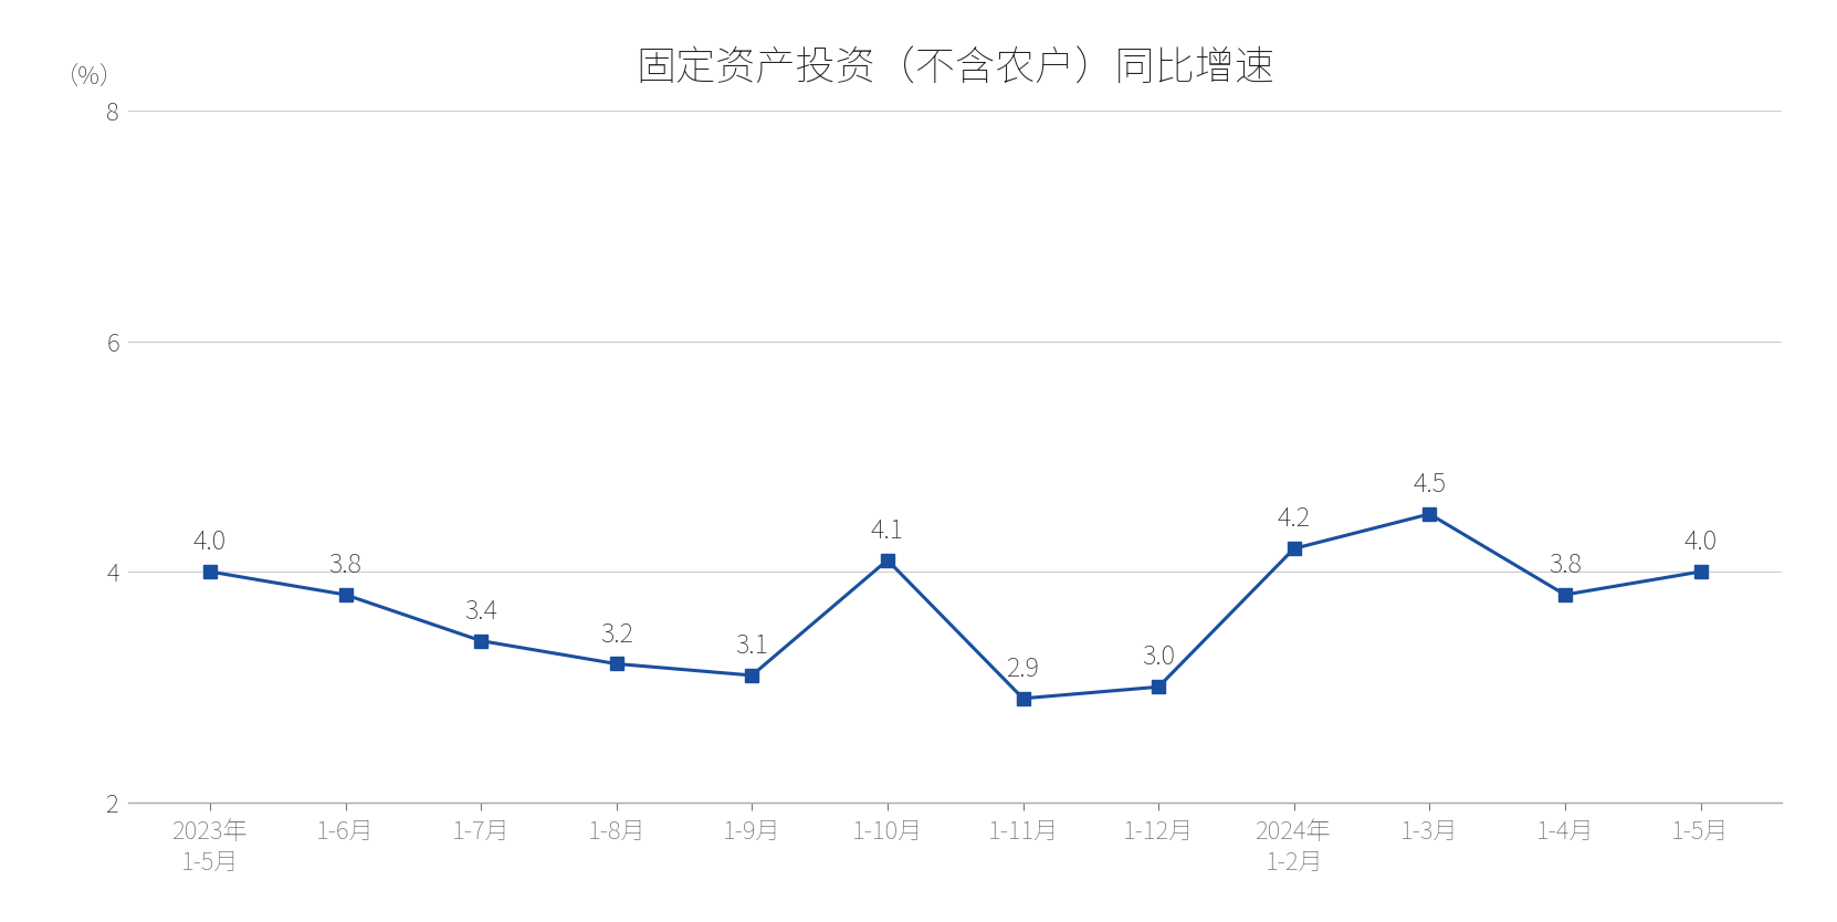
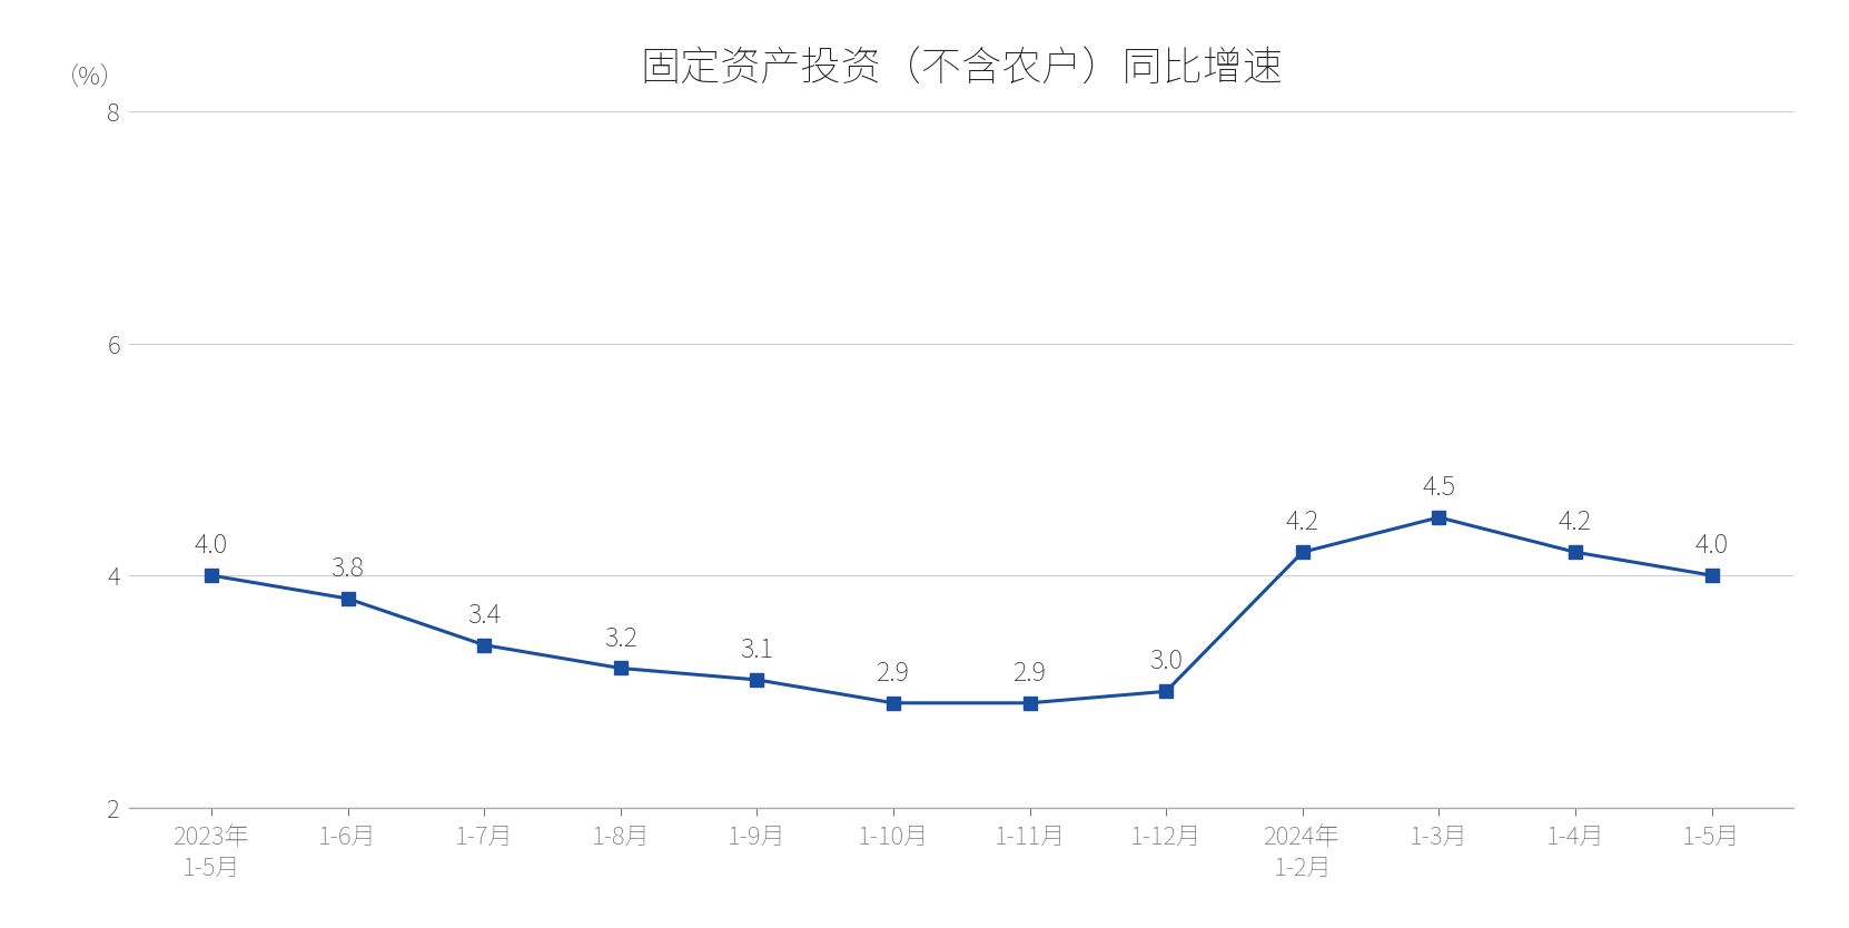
1-10月: 4.1 -> 2.9
1-4月: 3.8 -> 4.2
